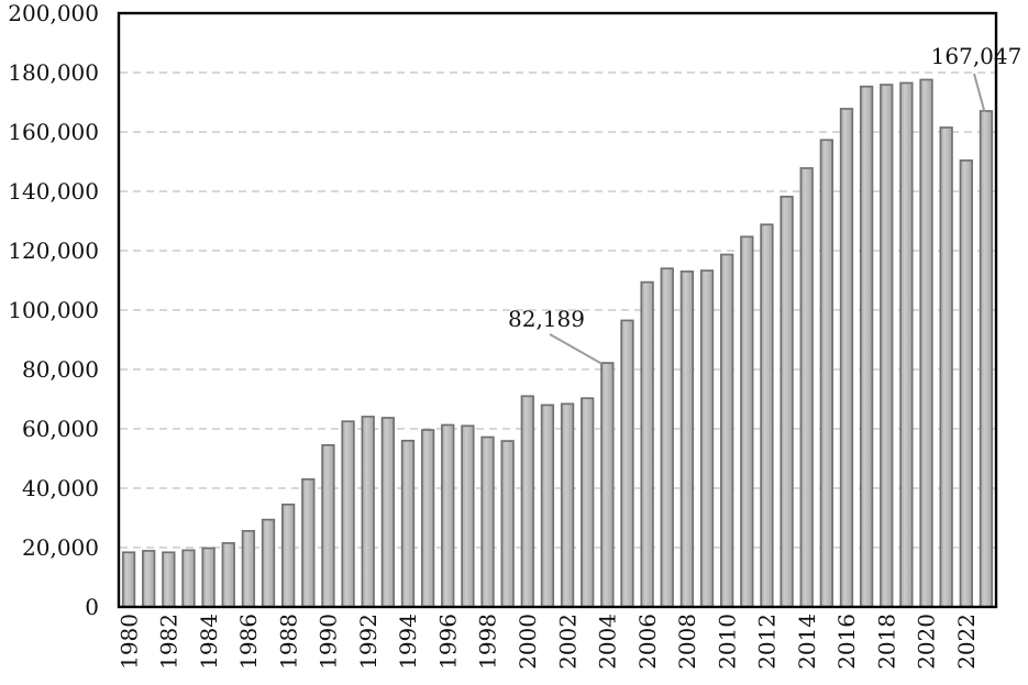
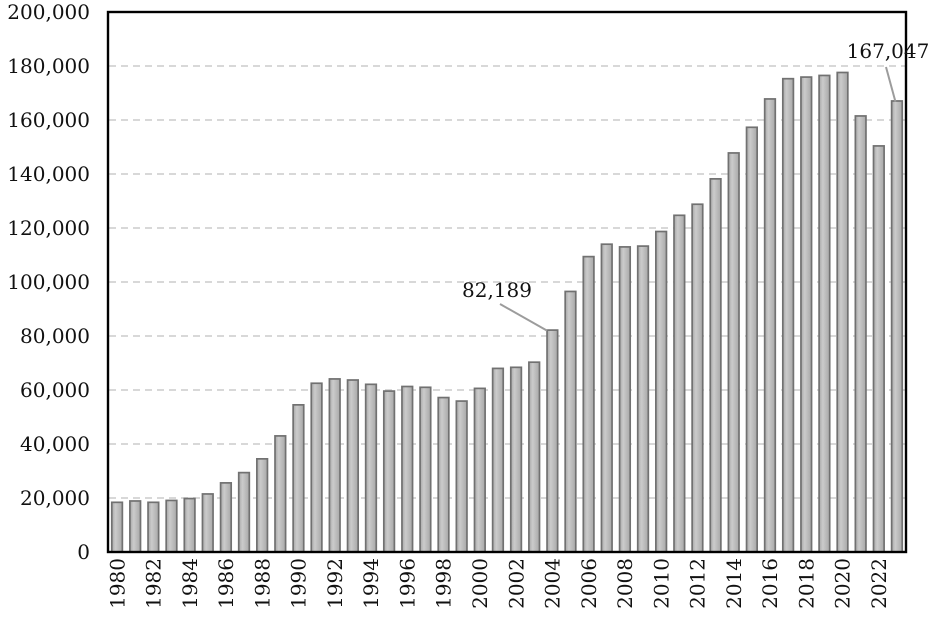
1994: 56000 -> 62000
2000: 71000 -> 61000
